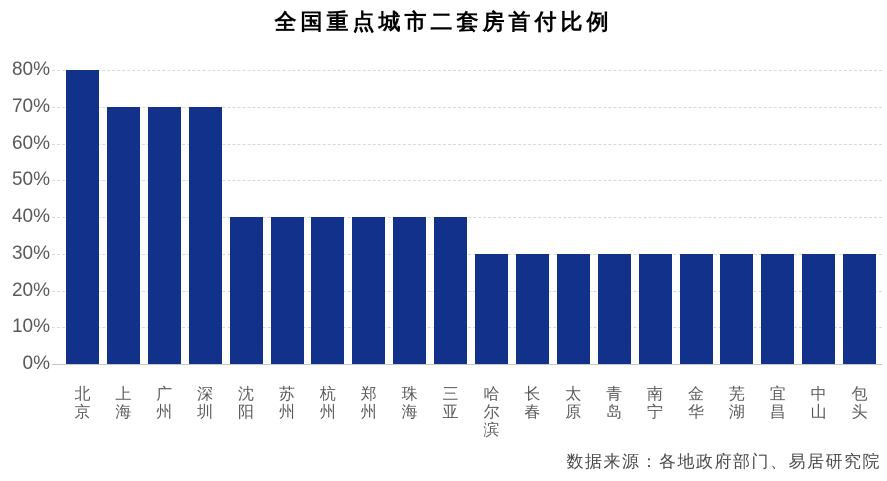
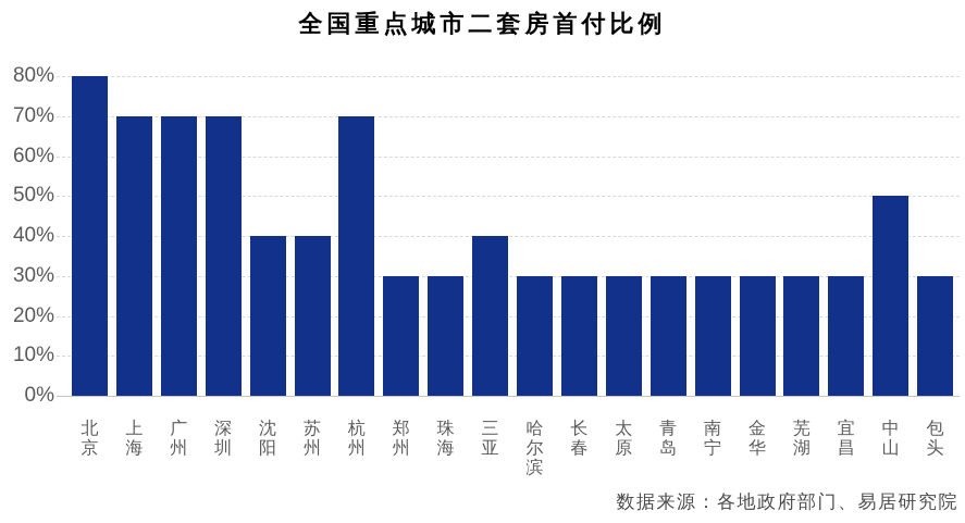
杭州: 40% -> 70%
郑州: 40% -> 30%
珠海: 40% -> 30%
中山: 30% -> 50%
